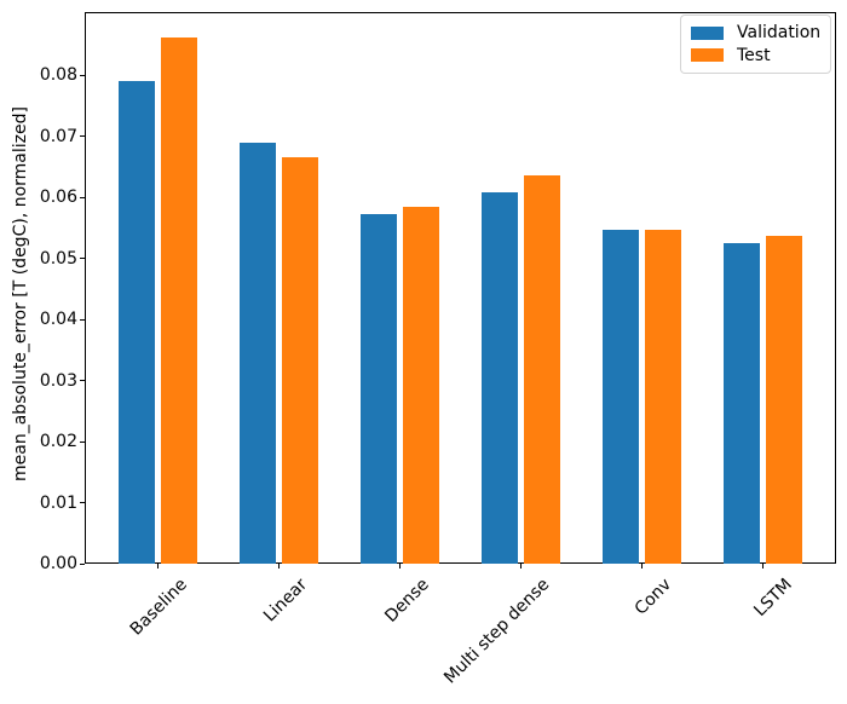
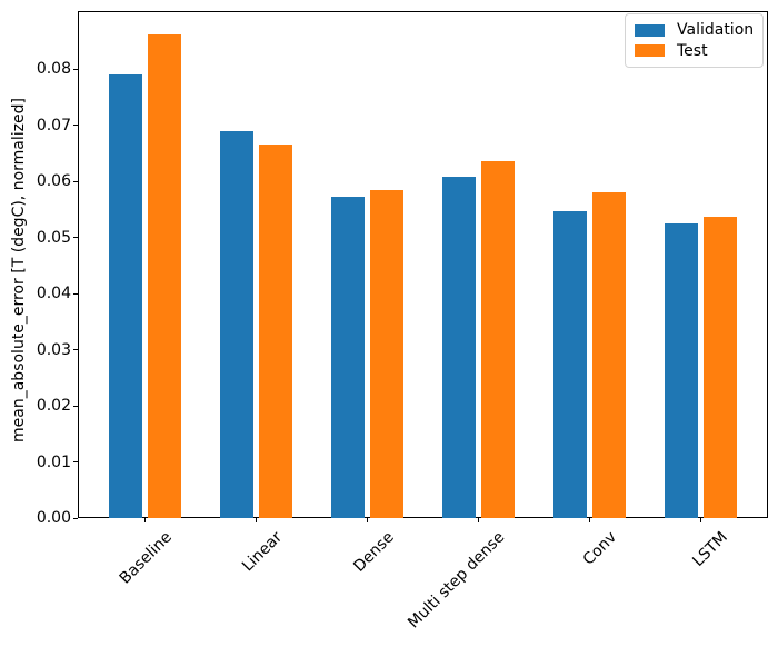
Test/Conv: 0.055 -> 0.058
